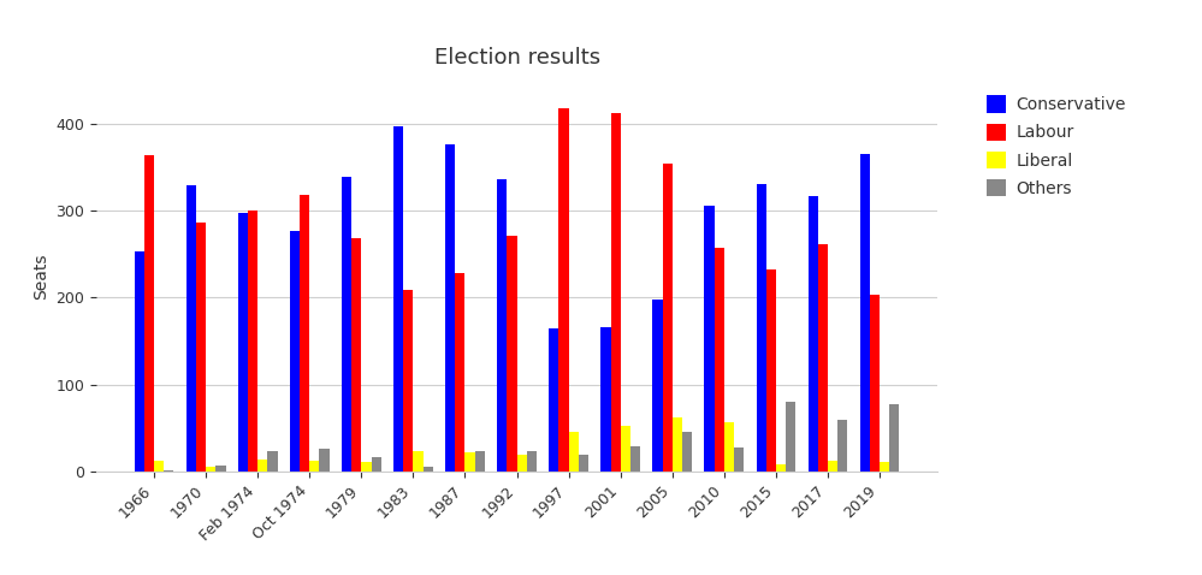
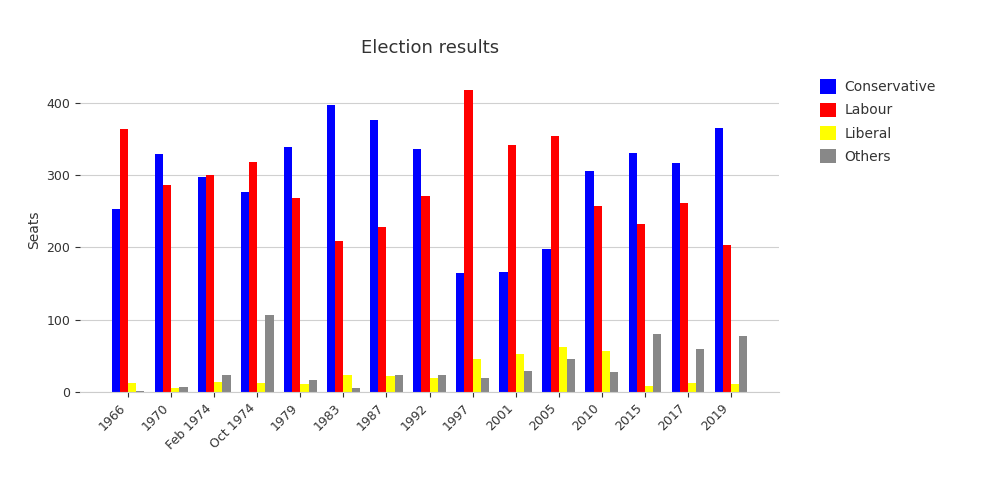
Others/Oct 1974: 26 -> 106
Labour/2001: 412 -> 342
